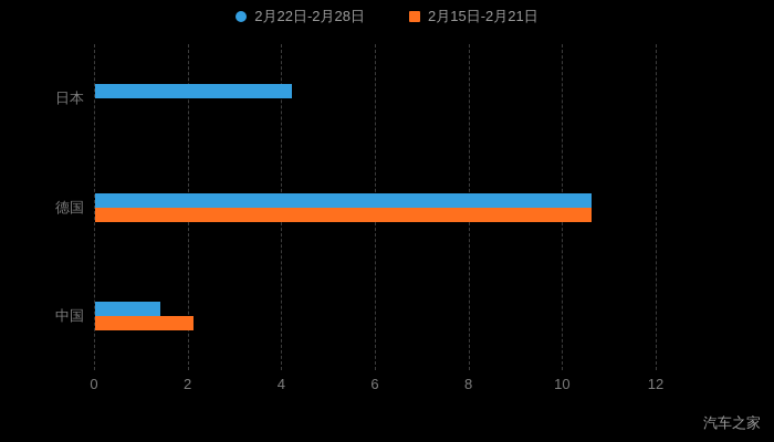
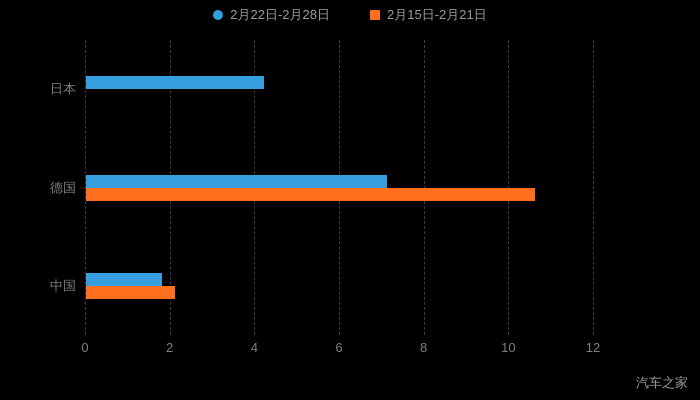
2月22日-2月28日/德国: 10.6 -> 7.1
2月22日-2月28日/中国: 1.4 -> 1.8
